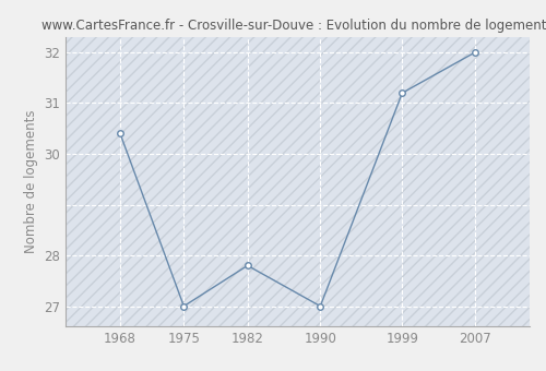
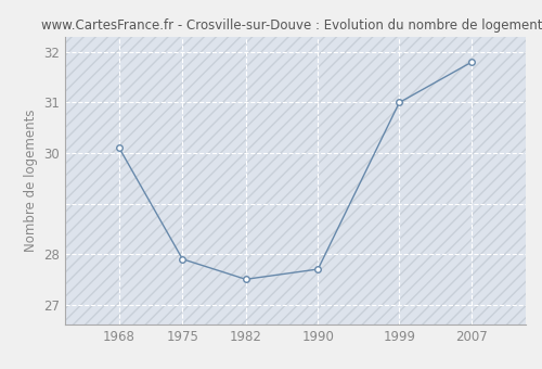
1968: 30.4 -> 30.1
1975: 27.0 -> 27.9
1982: 27.8 -> 27.5
1990: 27.0 -> 27.7
1999: 31.2 -> 31.0
2007: 32.0 -> 31.8
